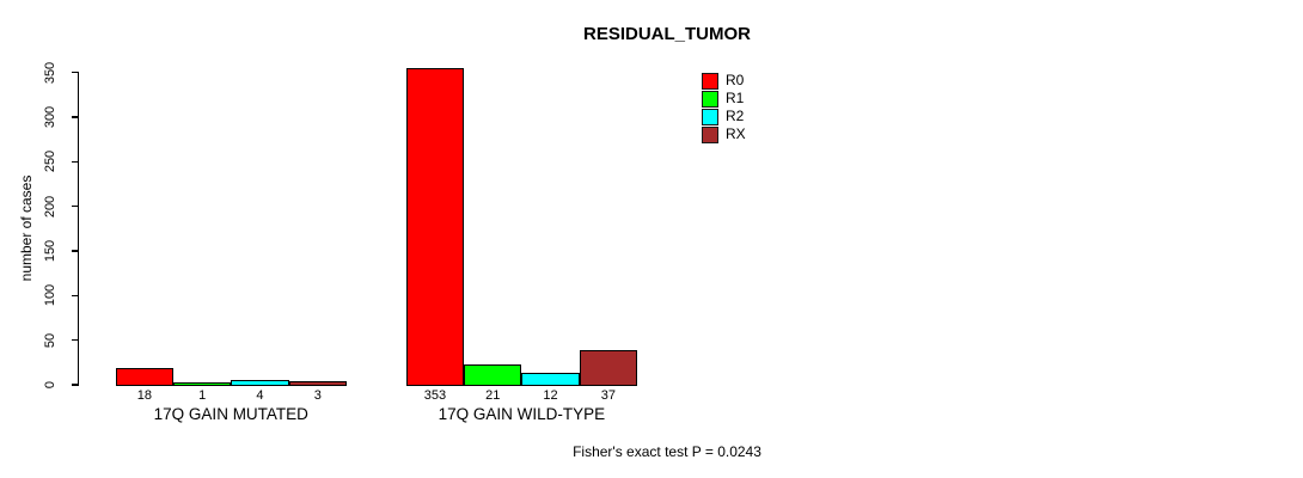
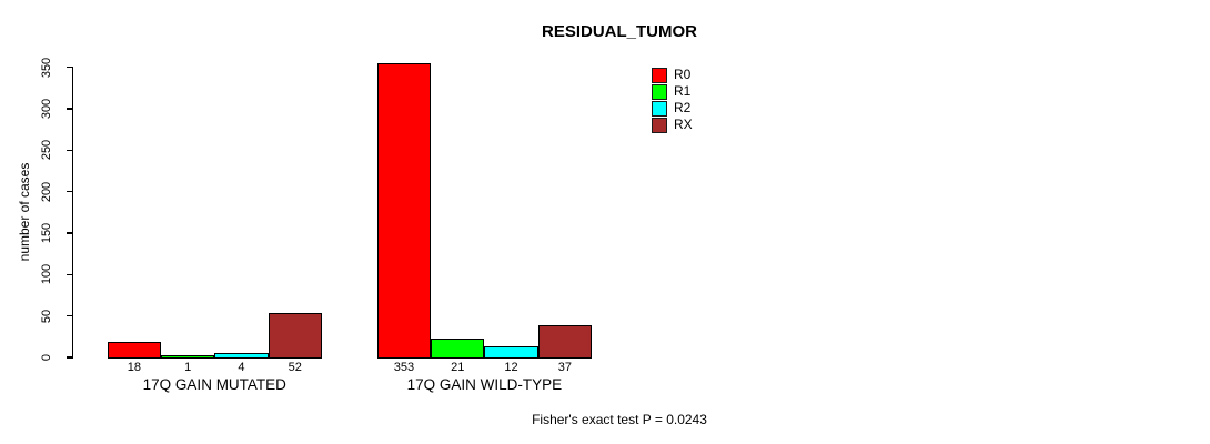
RX/17Q GAIN MUTATED: 3 -> 52
